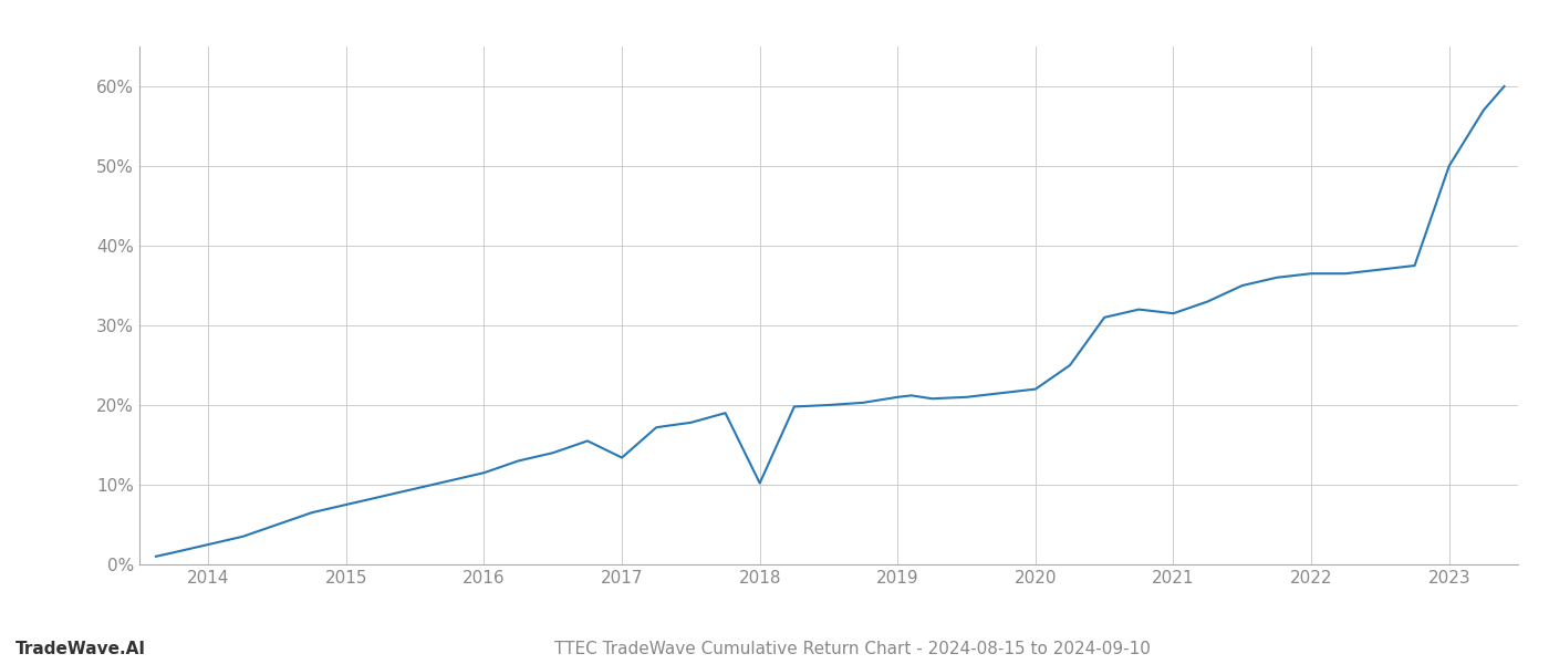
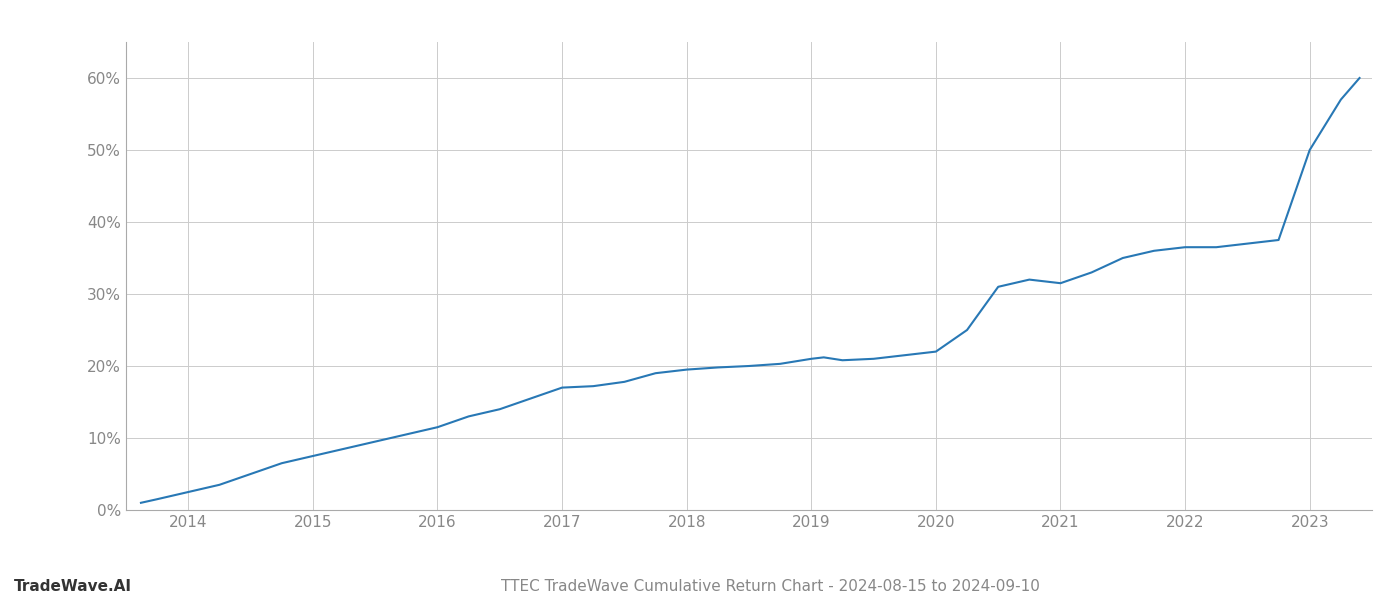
2017: 13.4% -> 17.0%
2018: 10.2% -> 19.5%
